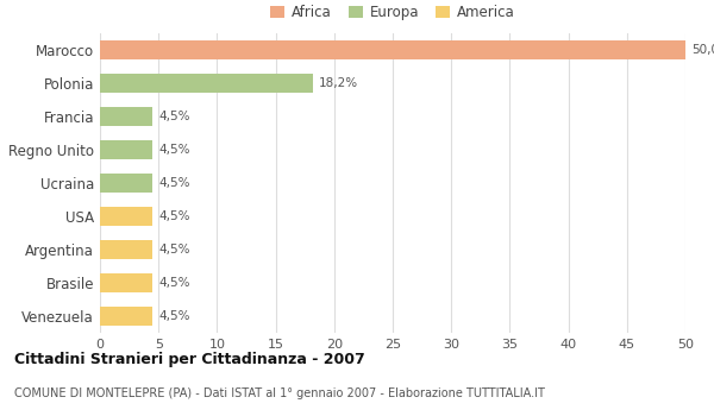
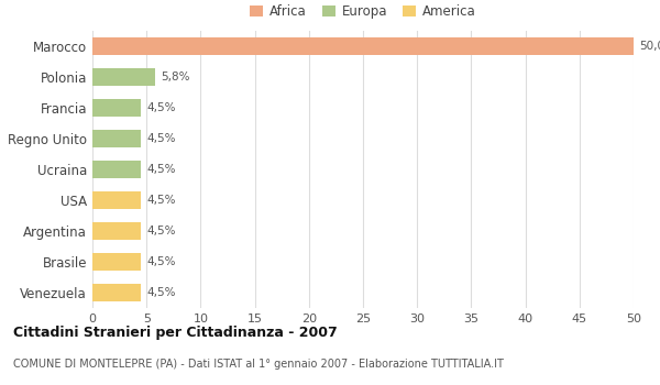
Polonia: 18,2% -> 5,8%
